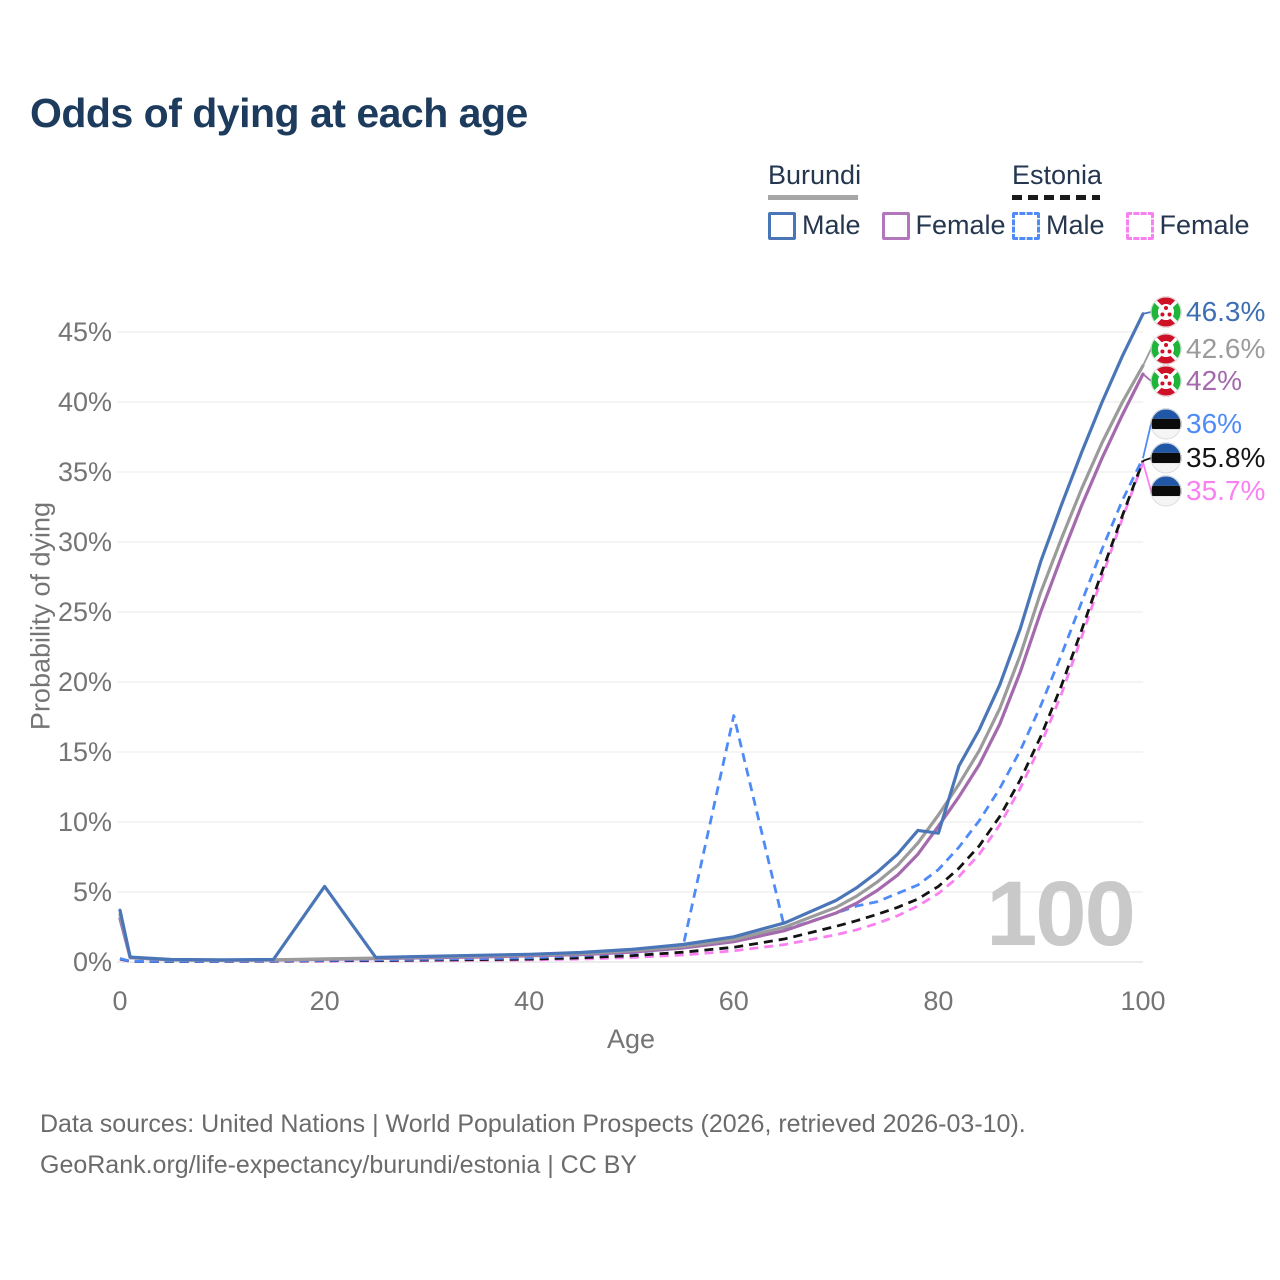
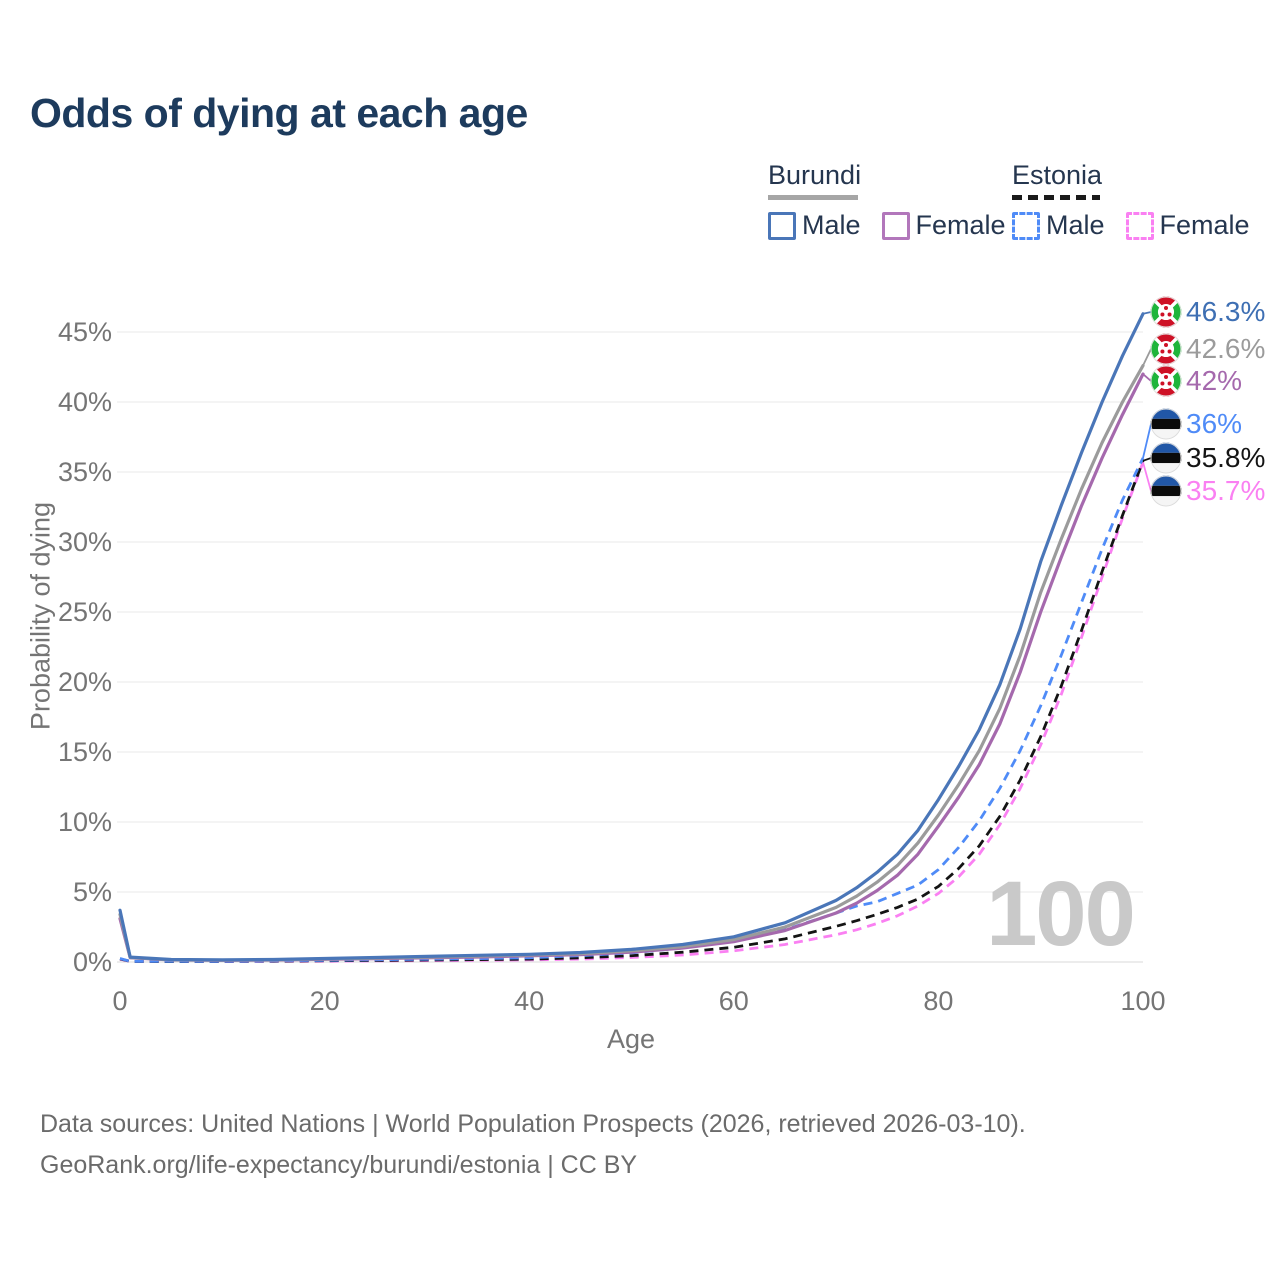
Burundi Male/20: 5.4% -> 0.2%
Estonia Male/60: 17.6% -> 1.5%
Burundi Male/80: 9.2% -> 11.6%
